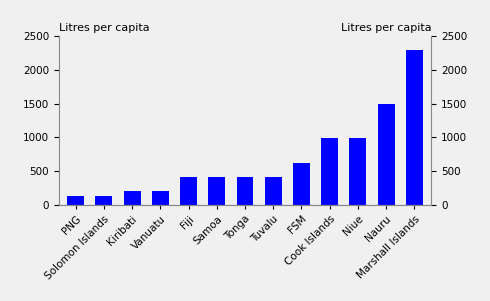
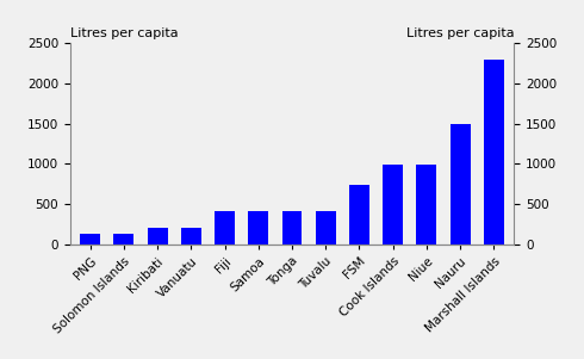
FSM: 620 -> 740
